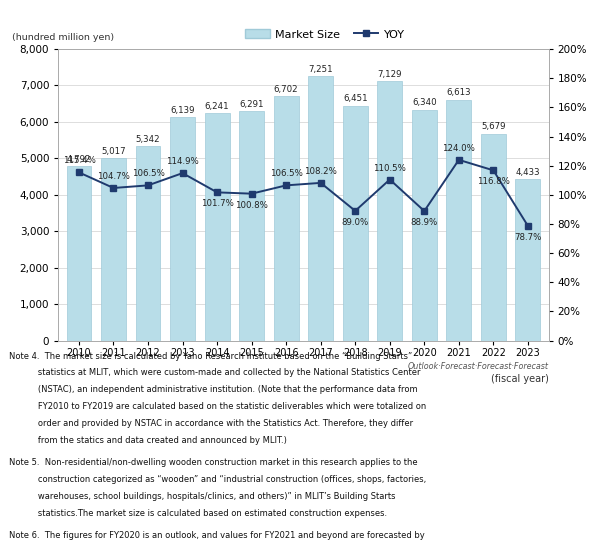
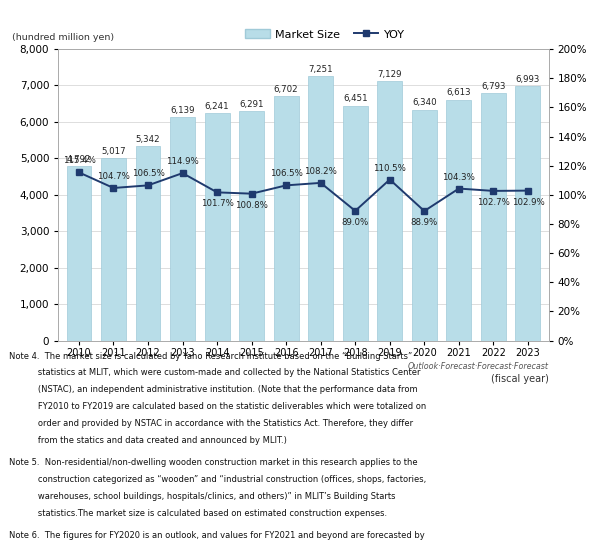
YOY/2021: 124.0% -> 104.3%
Market Size/2022: 5,679 -> 6,793
YOY/2022: 116.8% -> 102.7%
Market Size/2023: 4,433 -> 6,993
YOY/2023: 78.7% -> 102.9%
